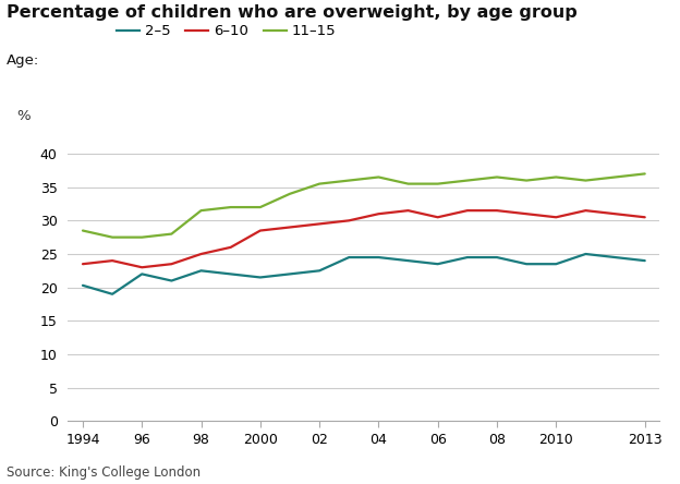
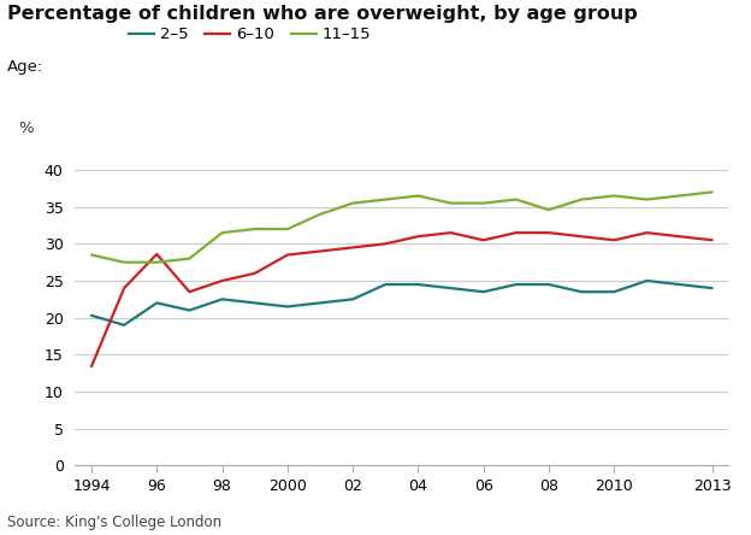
6–10/1994: 23.5 -> 13.4
6–10/96: 23.0 -> 28.6
11–15/08: 36.5 -> 34.6
